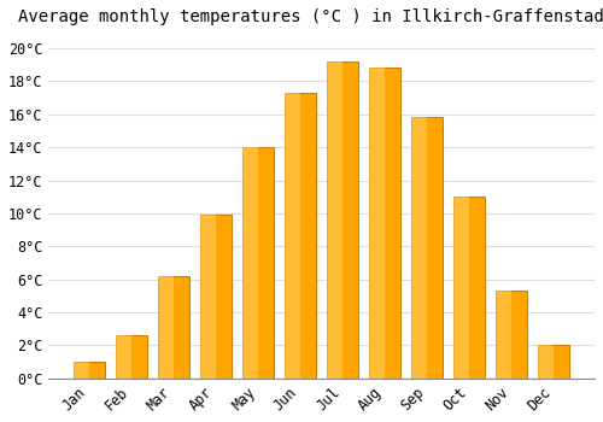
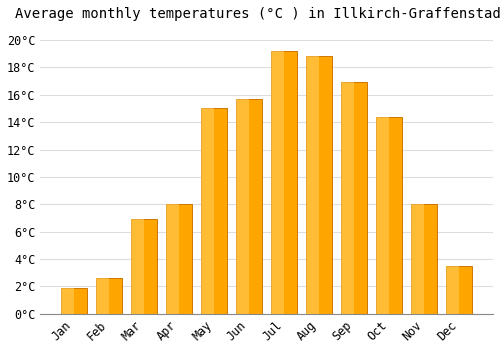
Jan: 1.0°C -> 1.9°C
Mar: 6.2°C -> 6.9°C
Apr: 9.9°C -> 8.0°C
May: 14.0°C -> 15.0°C
Jun: 17.3°C -> 15.7°C
Sep: 15.8°C -> 16.9°C
Oct: 11.0°C -> 14.4°C
Nov: 5.3°C -> 8.0°C
Dec: 2.0°C -> 3.5°C
